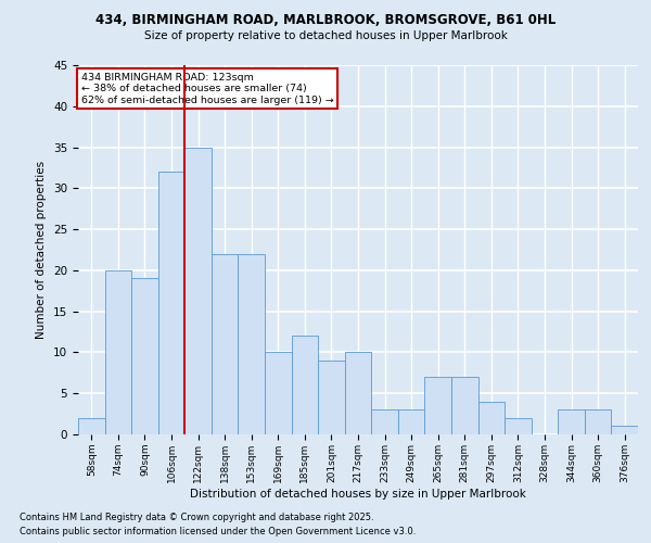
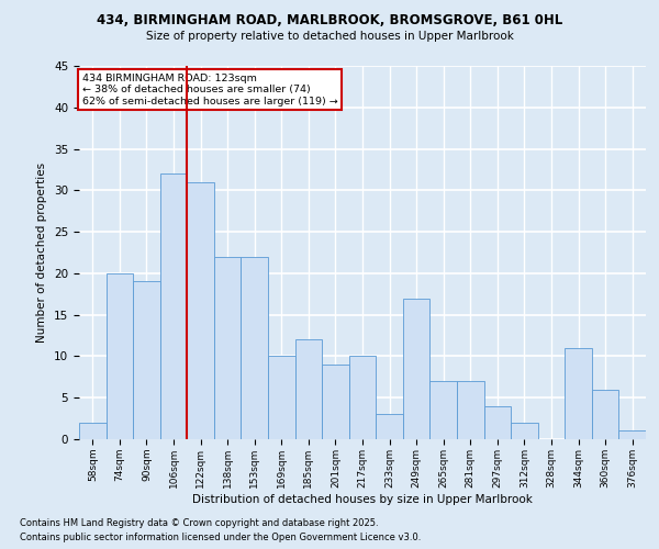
122sqm: 35 -> 31
249sqm: 3 -> 17
344sqm: 3 -> 11
360sqm: 3 -> 6
